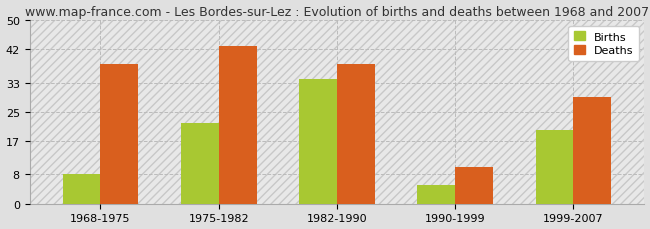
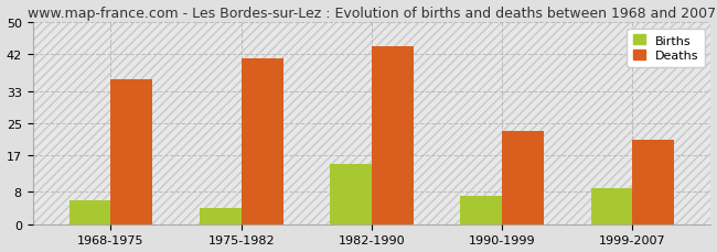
Births/1968-1975: 8 -> 6
Deaths/1968-1975: 38 -> 36
Births/1975-1982: 22 -> 4
Deaths/1975-1982: 43 -> 41
Births/1982-1990: 34 -> 15
Deaths/1982-1990: 38 -> 44
Births/1990-1999: 5 -> 7
Deaths/1990-1999: 10 -> 23
Births/1999-2007: 20 -> 9
Deaths/1999-2007: 29 -> 21
